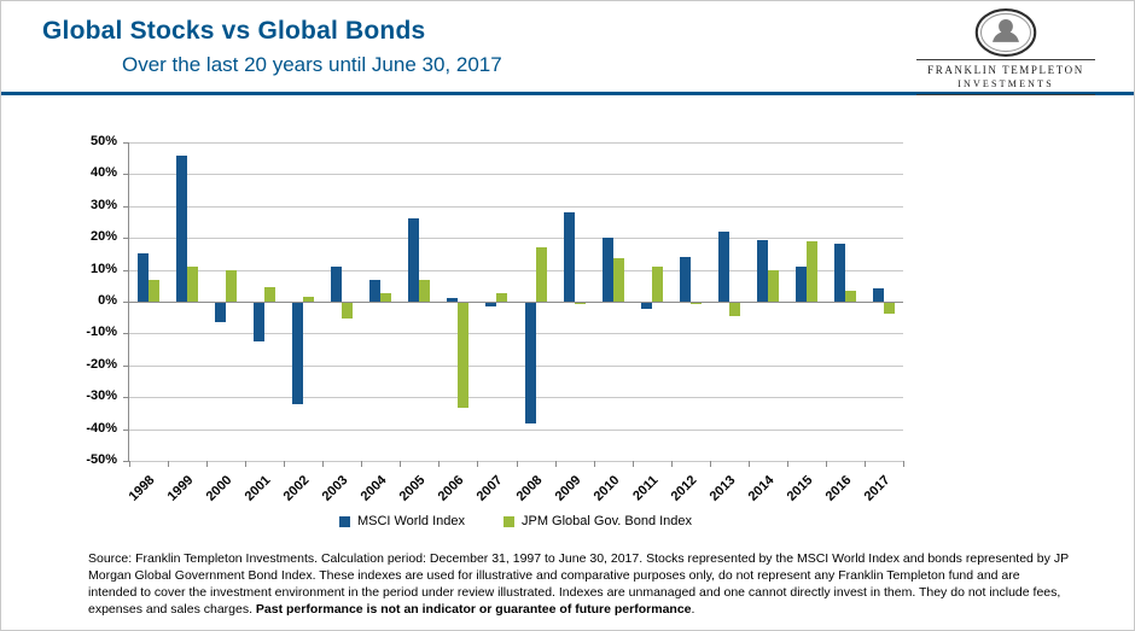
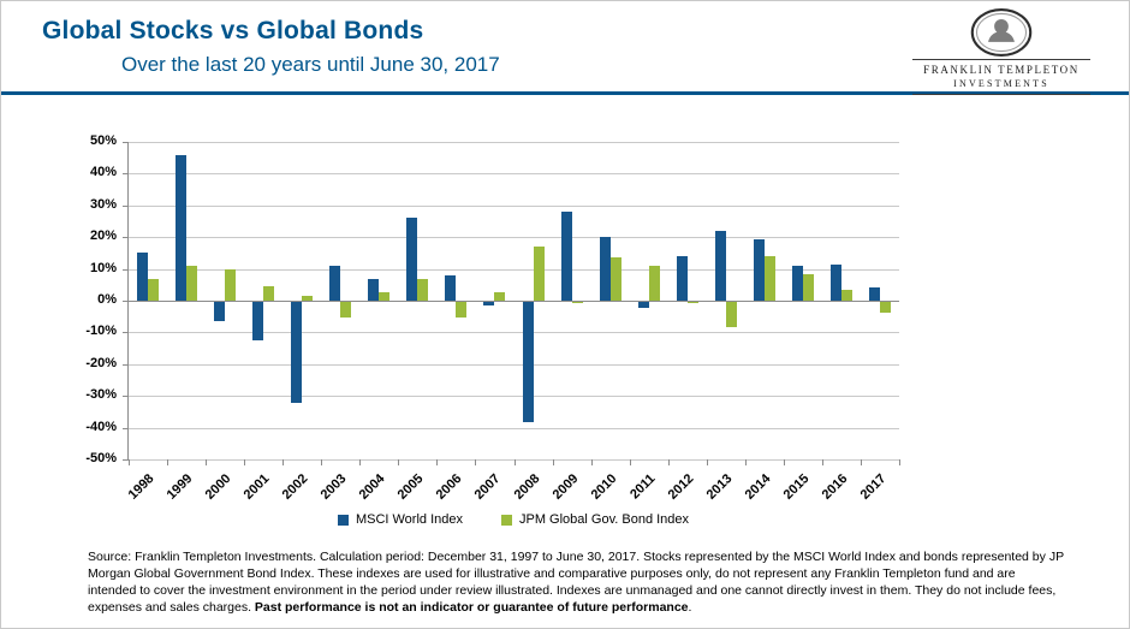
MSCI World Index/2006: 1% -> 8%
JPM Global Gov. Bond Index/2006: -33% -> -5%
JPM Global Gov. Bond Index/2013: -4% -> -8%
JPM Global Gov. Bond Index/2014: 10% -> 14%
JPM Global Gov. Bond Index/2015: 19% -> 8%
MSCI World Index/2016: 18% -> 12%
